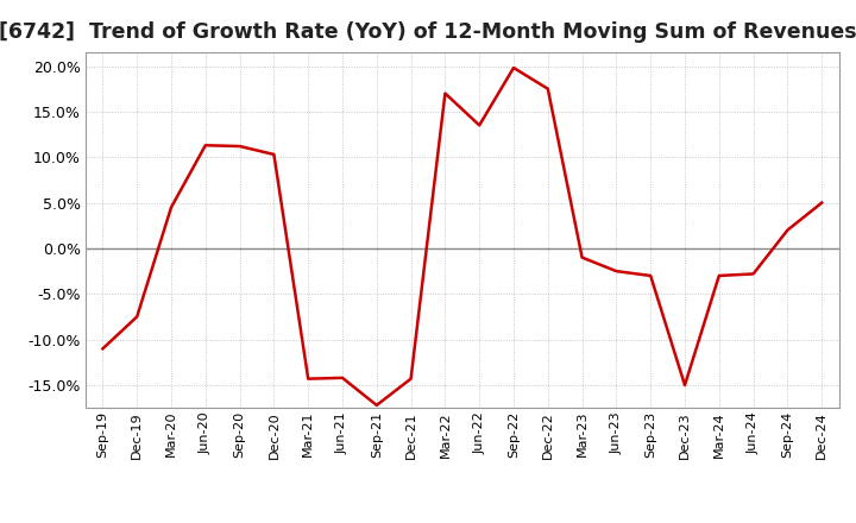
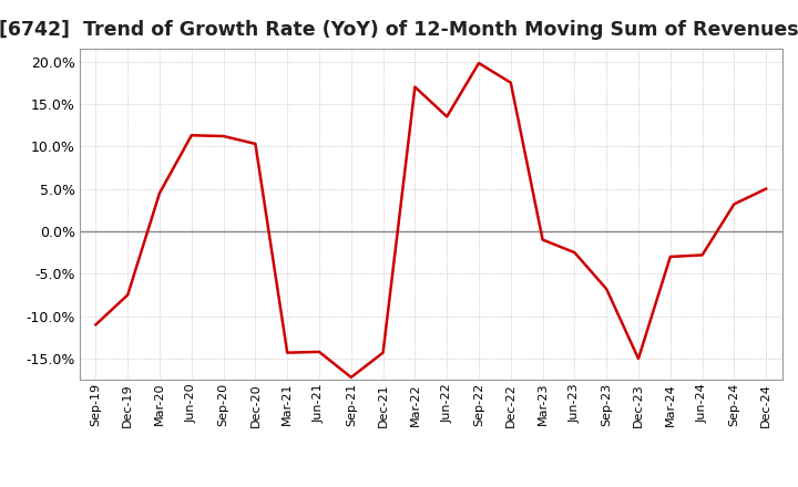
Sep-23: -3.0% -> -6.8%
Sep-24: 2.0% -> 3.2%
